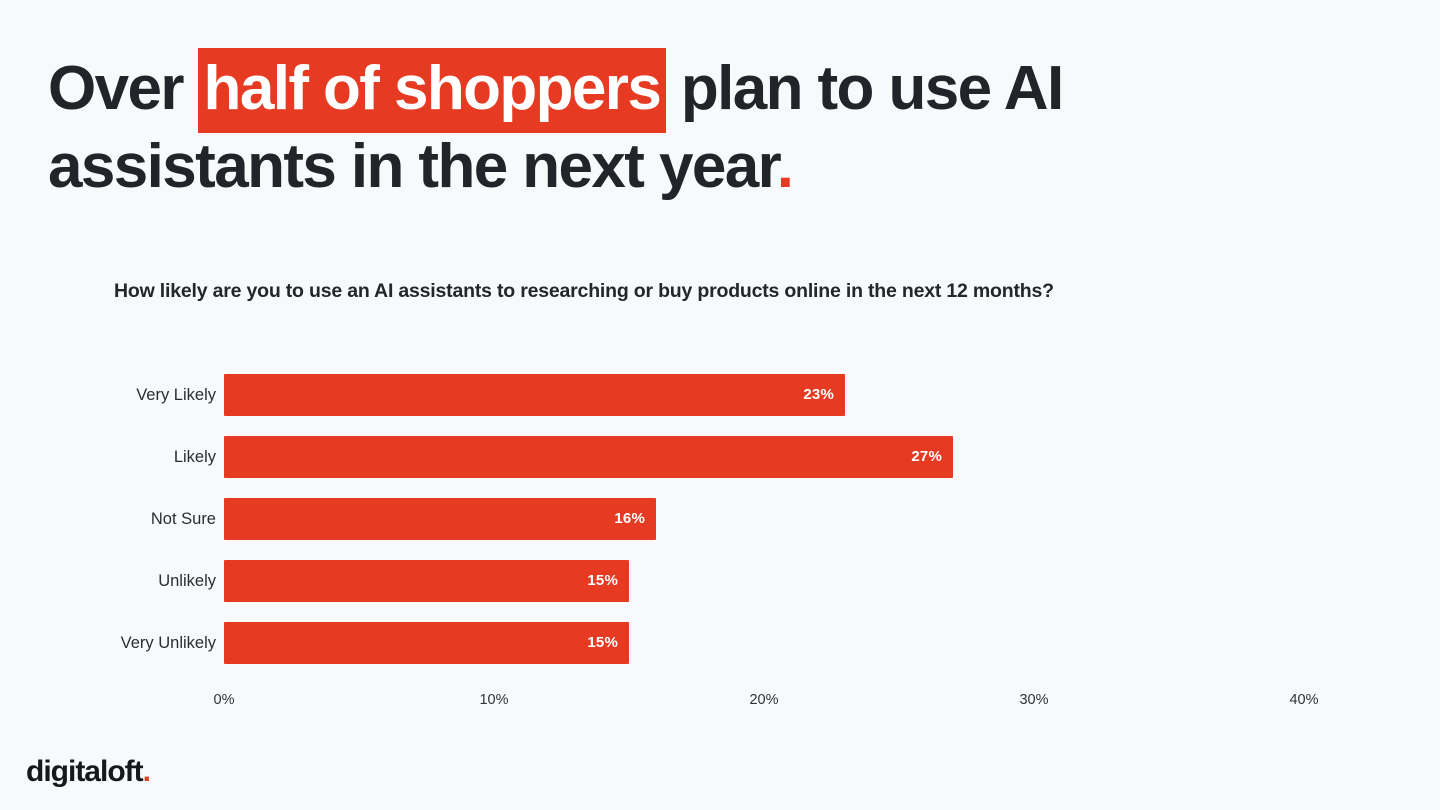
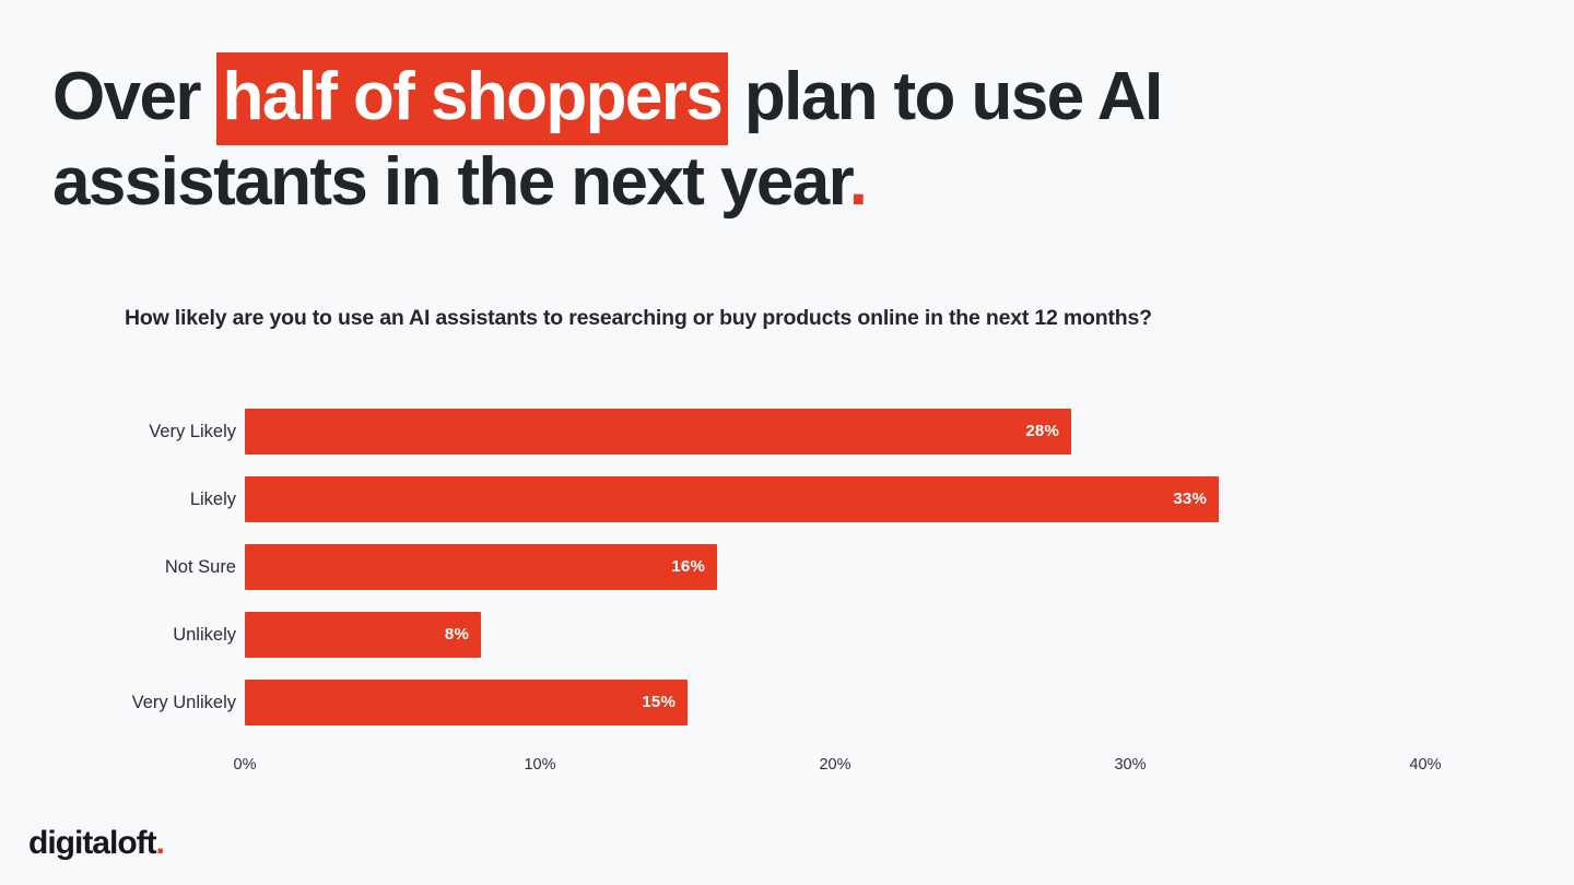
Very Likely: 23% -> 28%
Likely: 27% -> 33%
Unlikely: 15% -> 8%
